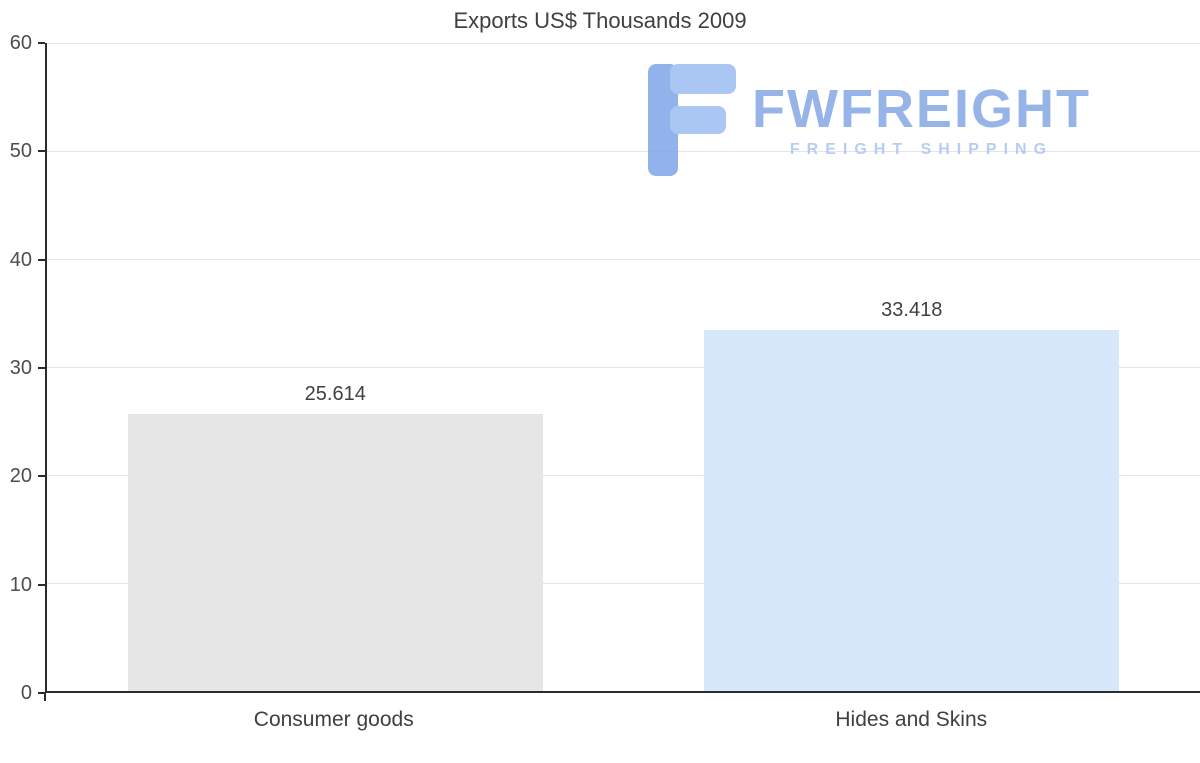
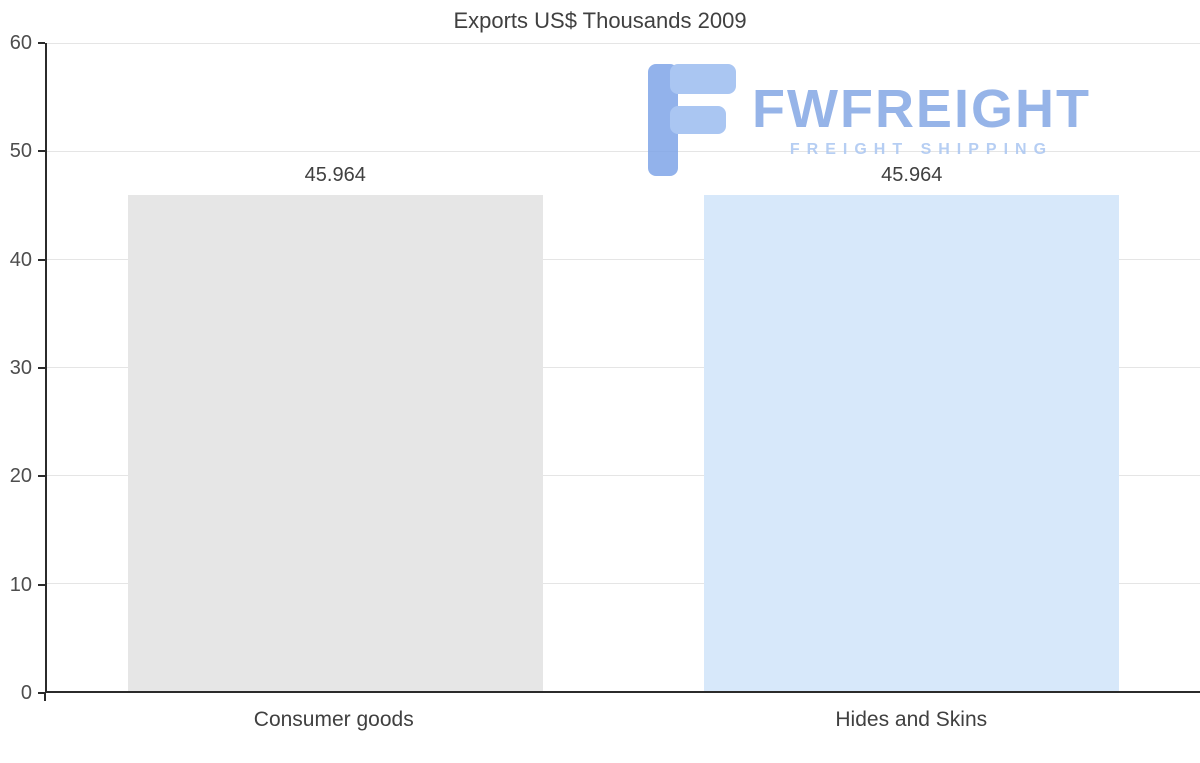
Consumer goods: 25.614 -> 45.964
Hides and Skins: 33.418 -> 45.964
